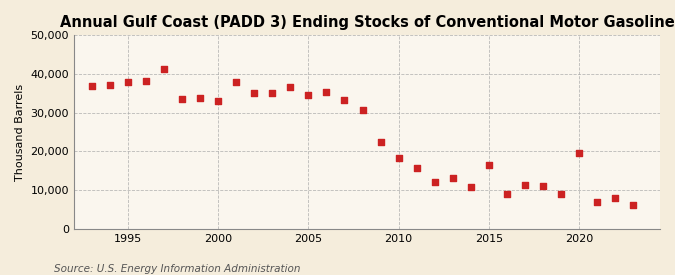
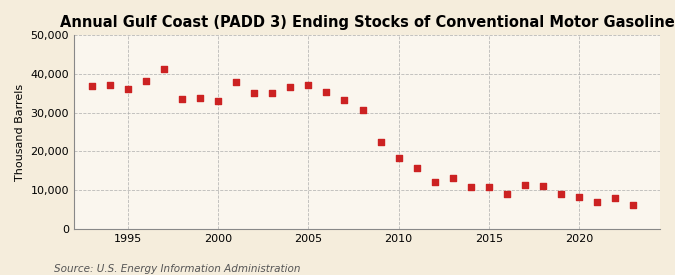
1995: 38,000 -> 36,000
2005: 34,500 -> 37,200
2015: 16,500 -> 10,800
2020: 19,500 -> 8,200
